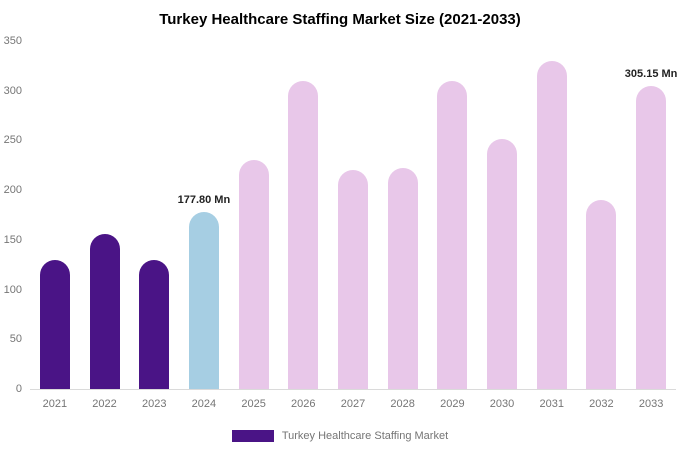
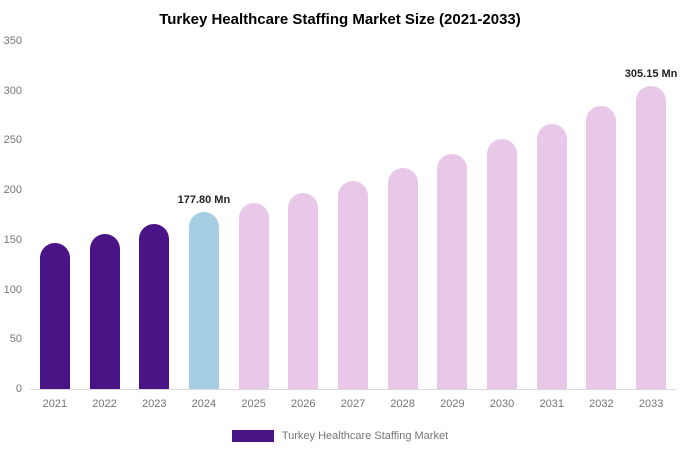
2021: 130 -> 150
2023: 130 -> 170
2025: 230 -> 190
2026: 310 -> 200
2027: 220 -> 210
2029: 310 -> 240
2031: 330 -> 270
2032: 190 -> 280
